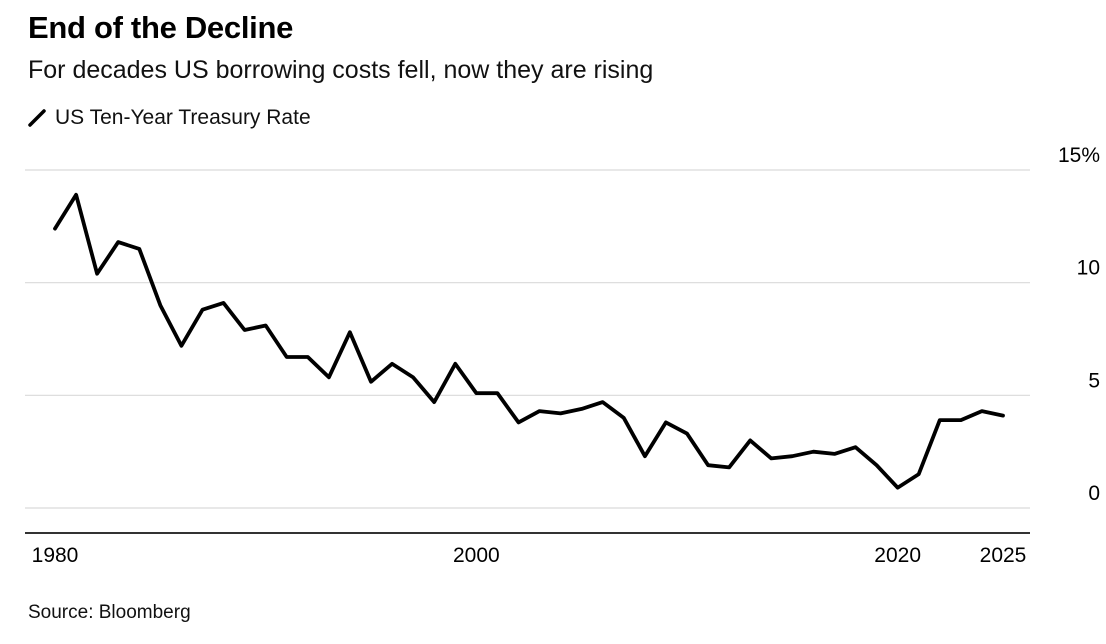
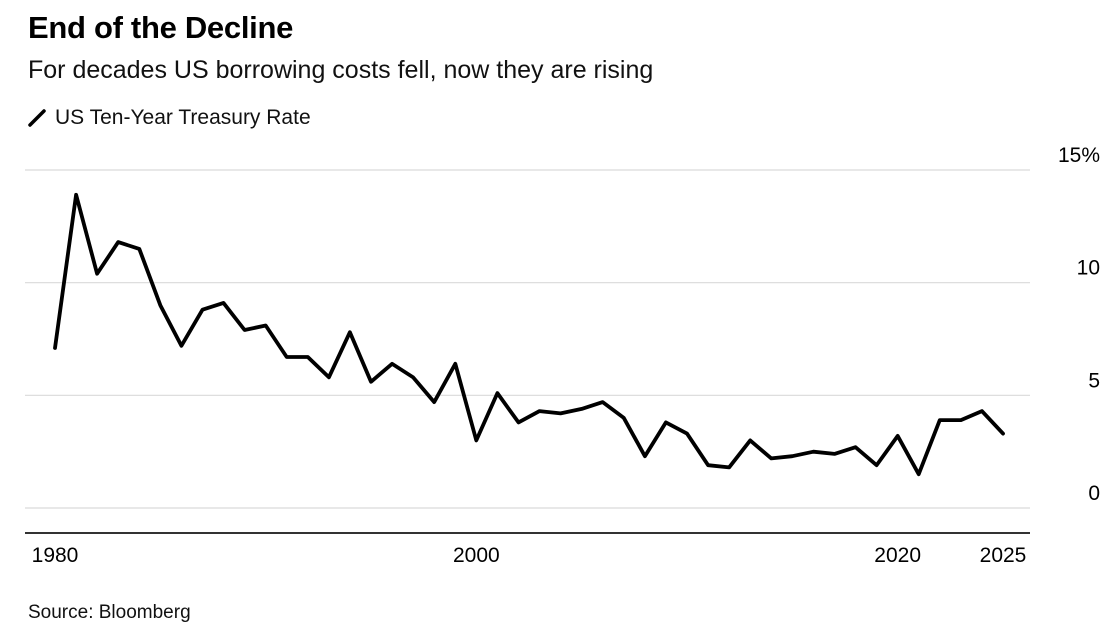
1980: 12.4% -> 7.1%
2000: 5.1% -> 3.0%
2020: 0.9% -> 3.2%
2025: 4.1% -> 3.3%
